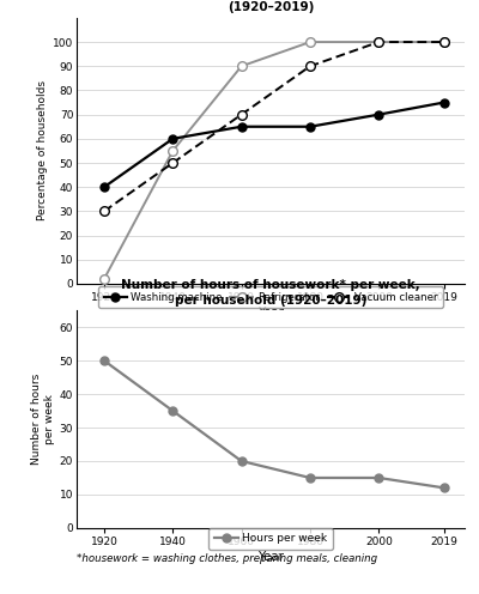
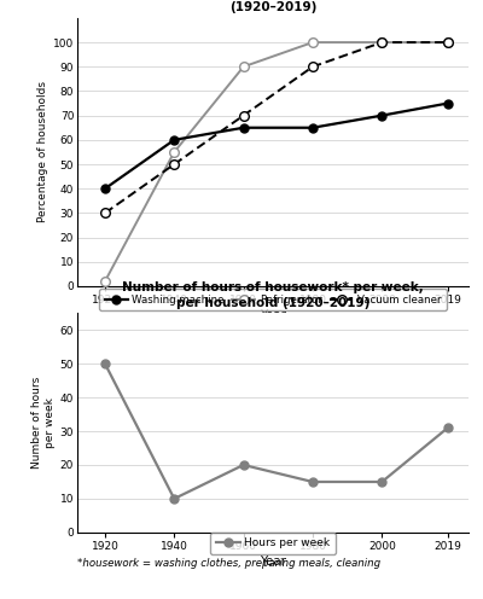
1940: 35 -> 10
2019: 12 -> 31
